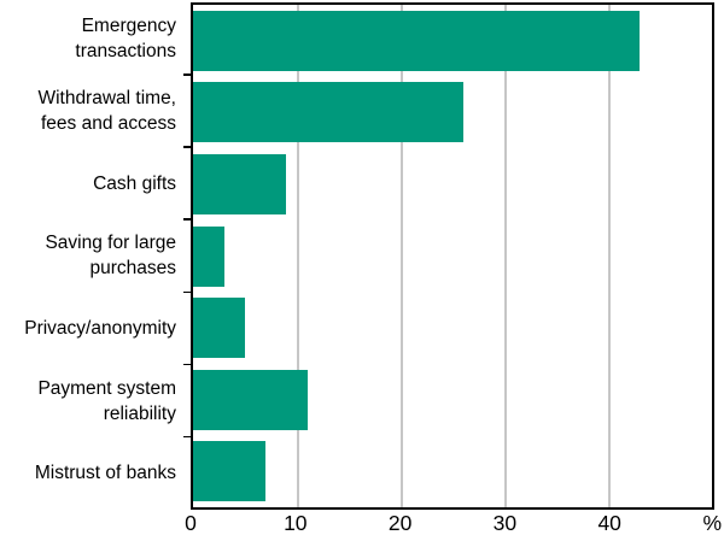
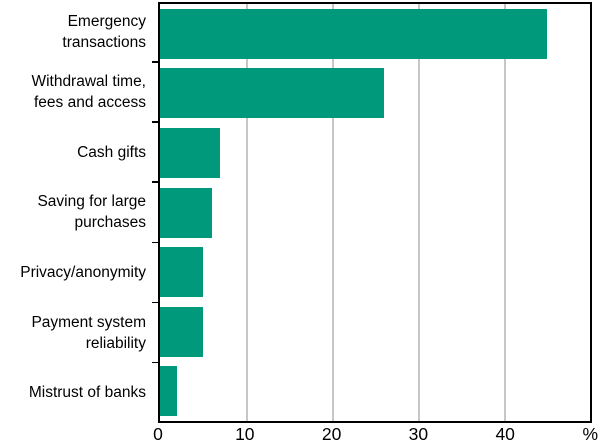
Emergency transactions: 43 -> 45
Cash gifts: 9 -> 7
Saving for large purchases: 3 -> 6
Payment system reliability: 11 -> 5
Mistrust of banks: 7 -> 2
